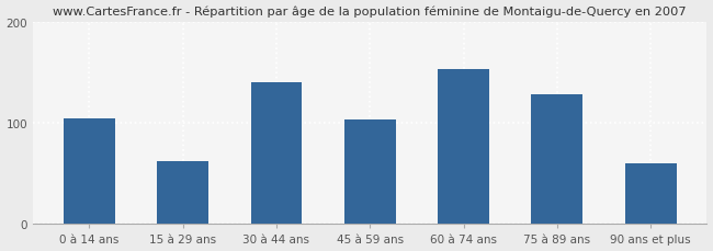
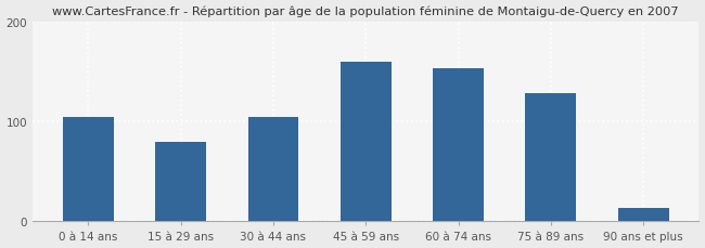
15 à 29 ans: 62 -> 80
30 à 44 ans: 140 -> 105
45 à 59 ans: 104 -> 160
90 ans et plus: 60 -> 13
